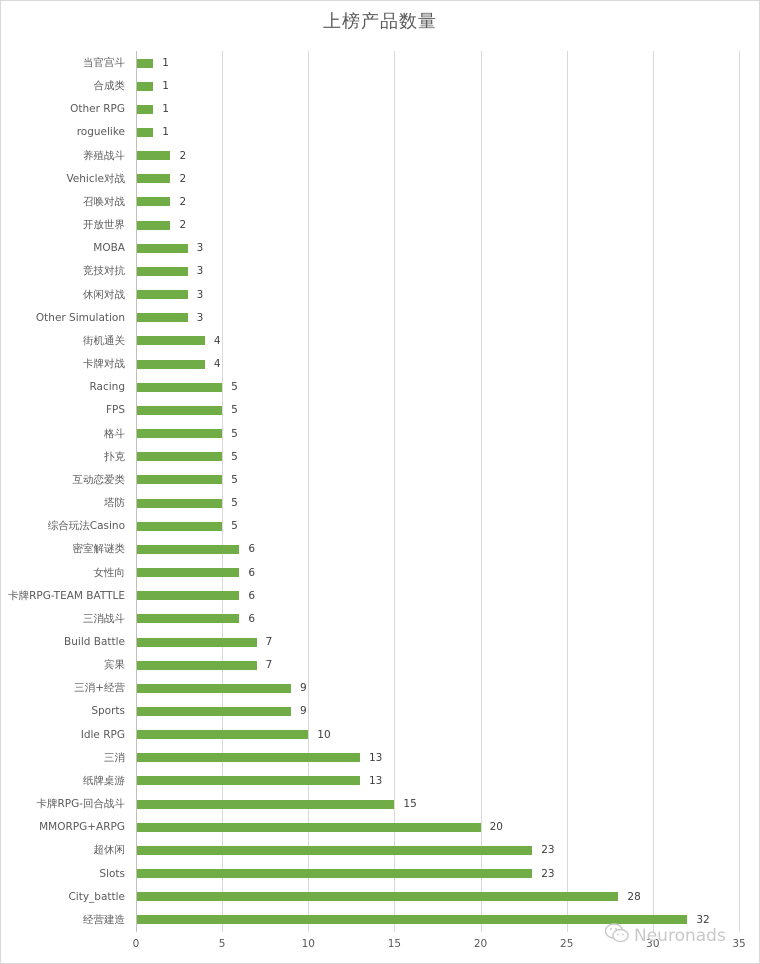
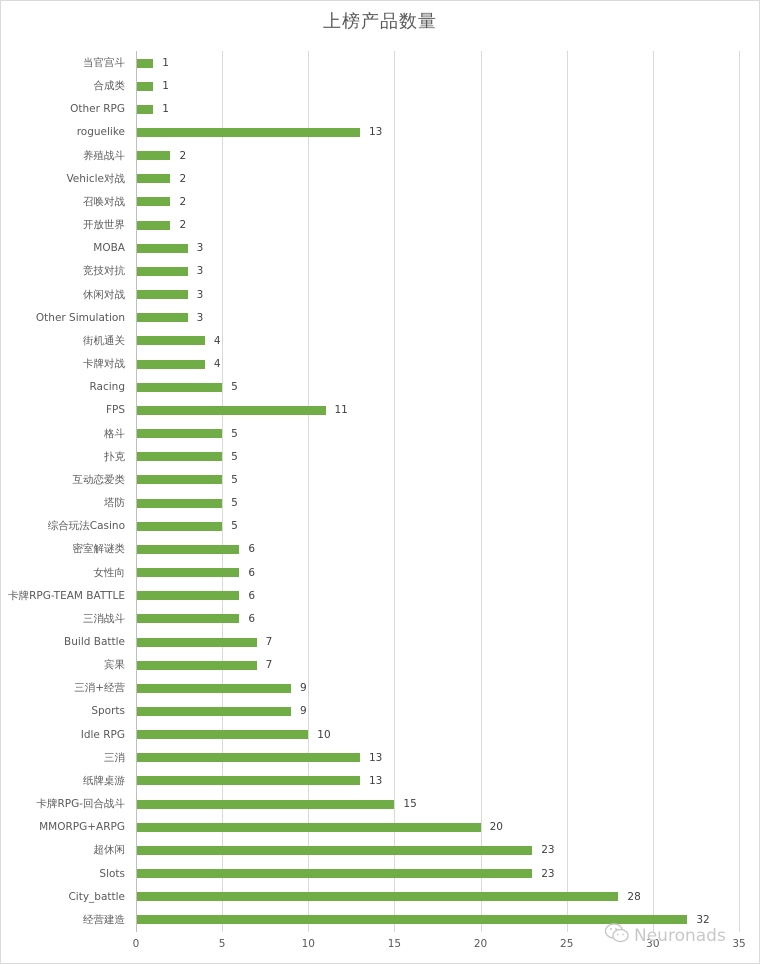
roguelike: 1 -> 13
FPS: 5 -> 11
